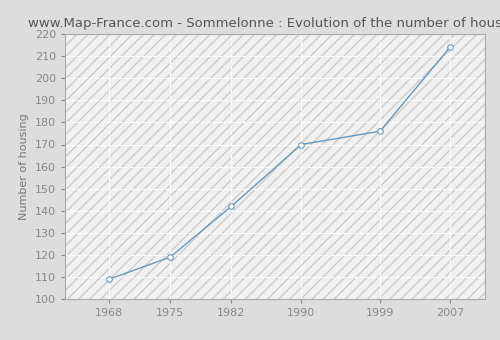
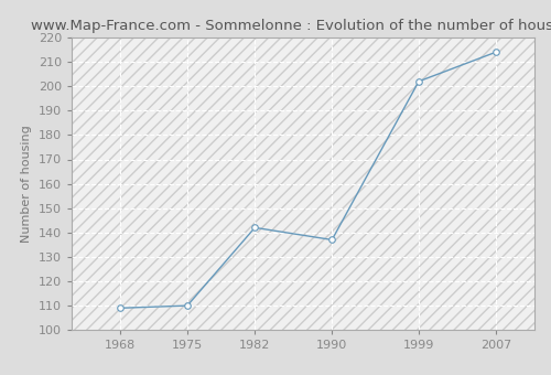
1975: 119 -> 110
1990: 170 -> 137
1999: 176 -> 202
